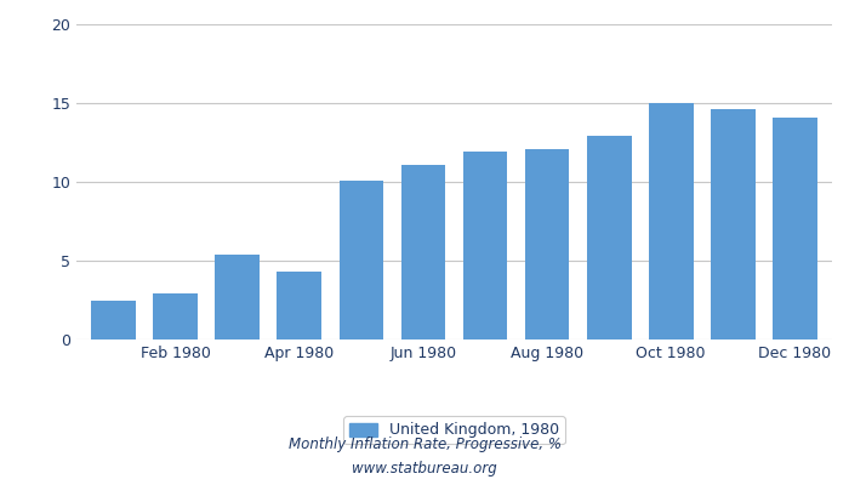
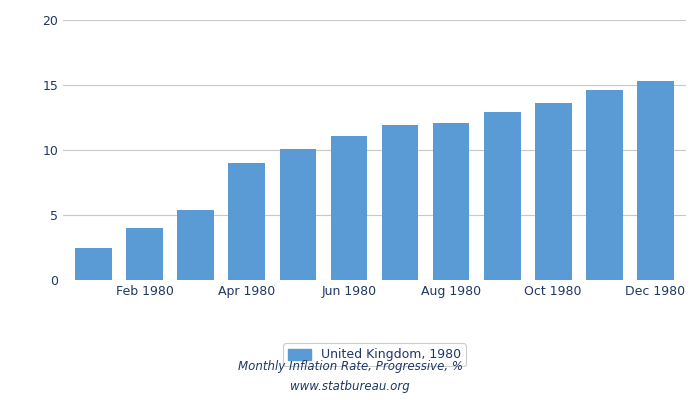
Feb 1980: 2.9 -> 4.0
Apr 1980: 4.3 -> 9.0
Oct 1980: 15.0 -> 13.6
Dec 1980: 14.1 -> 15.3
